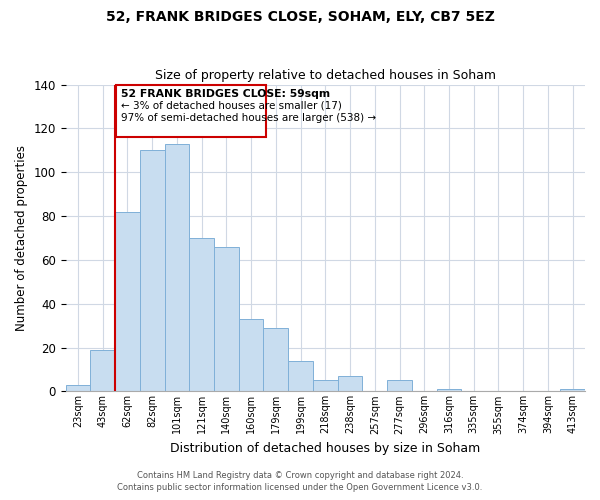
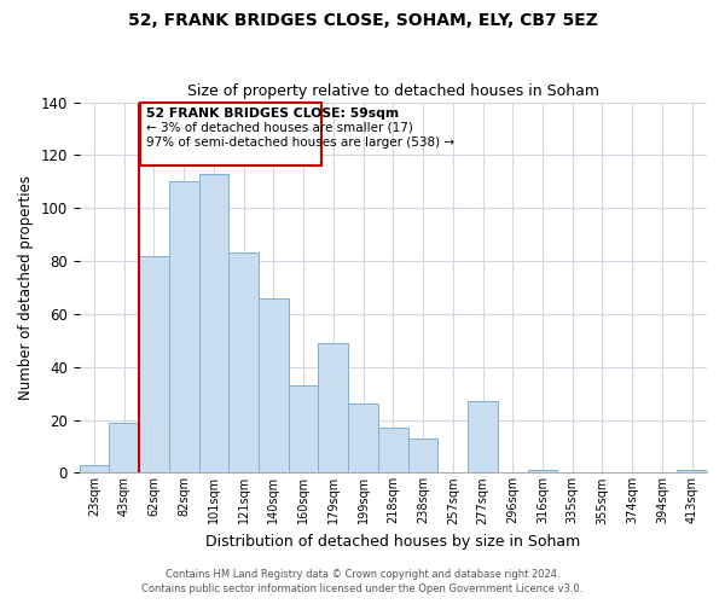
121sqm: 70 -> 83
179sqm: 29 -> 49
199sqm: 14 -> 26
218sqm: 5 -> 17
238sqm: 7 -> 13
277sqm: 5 -> 27
